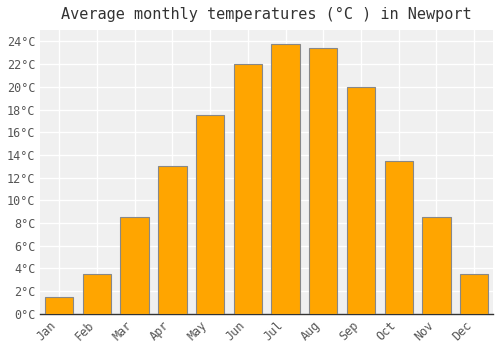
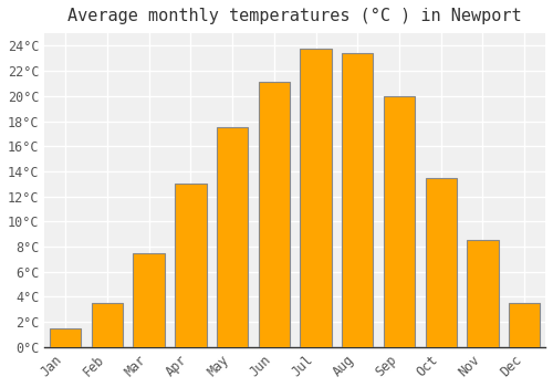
Mar: 8.5°C -> 7.5°C
Jun: 22.0°C -> 21.1°C
